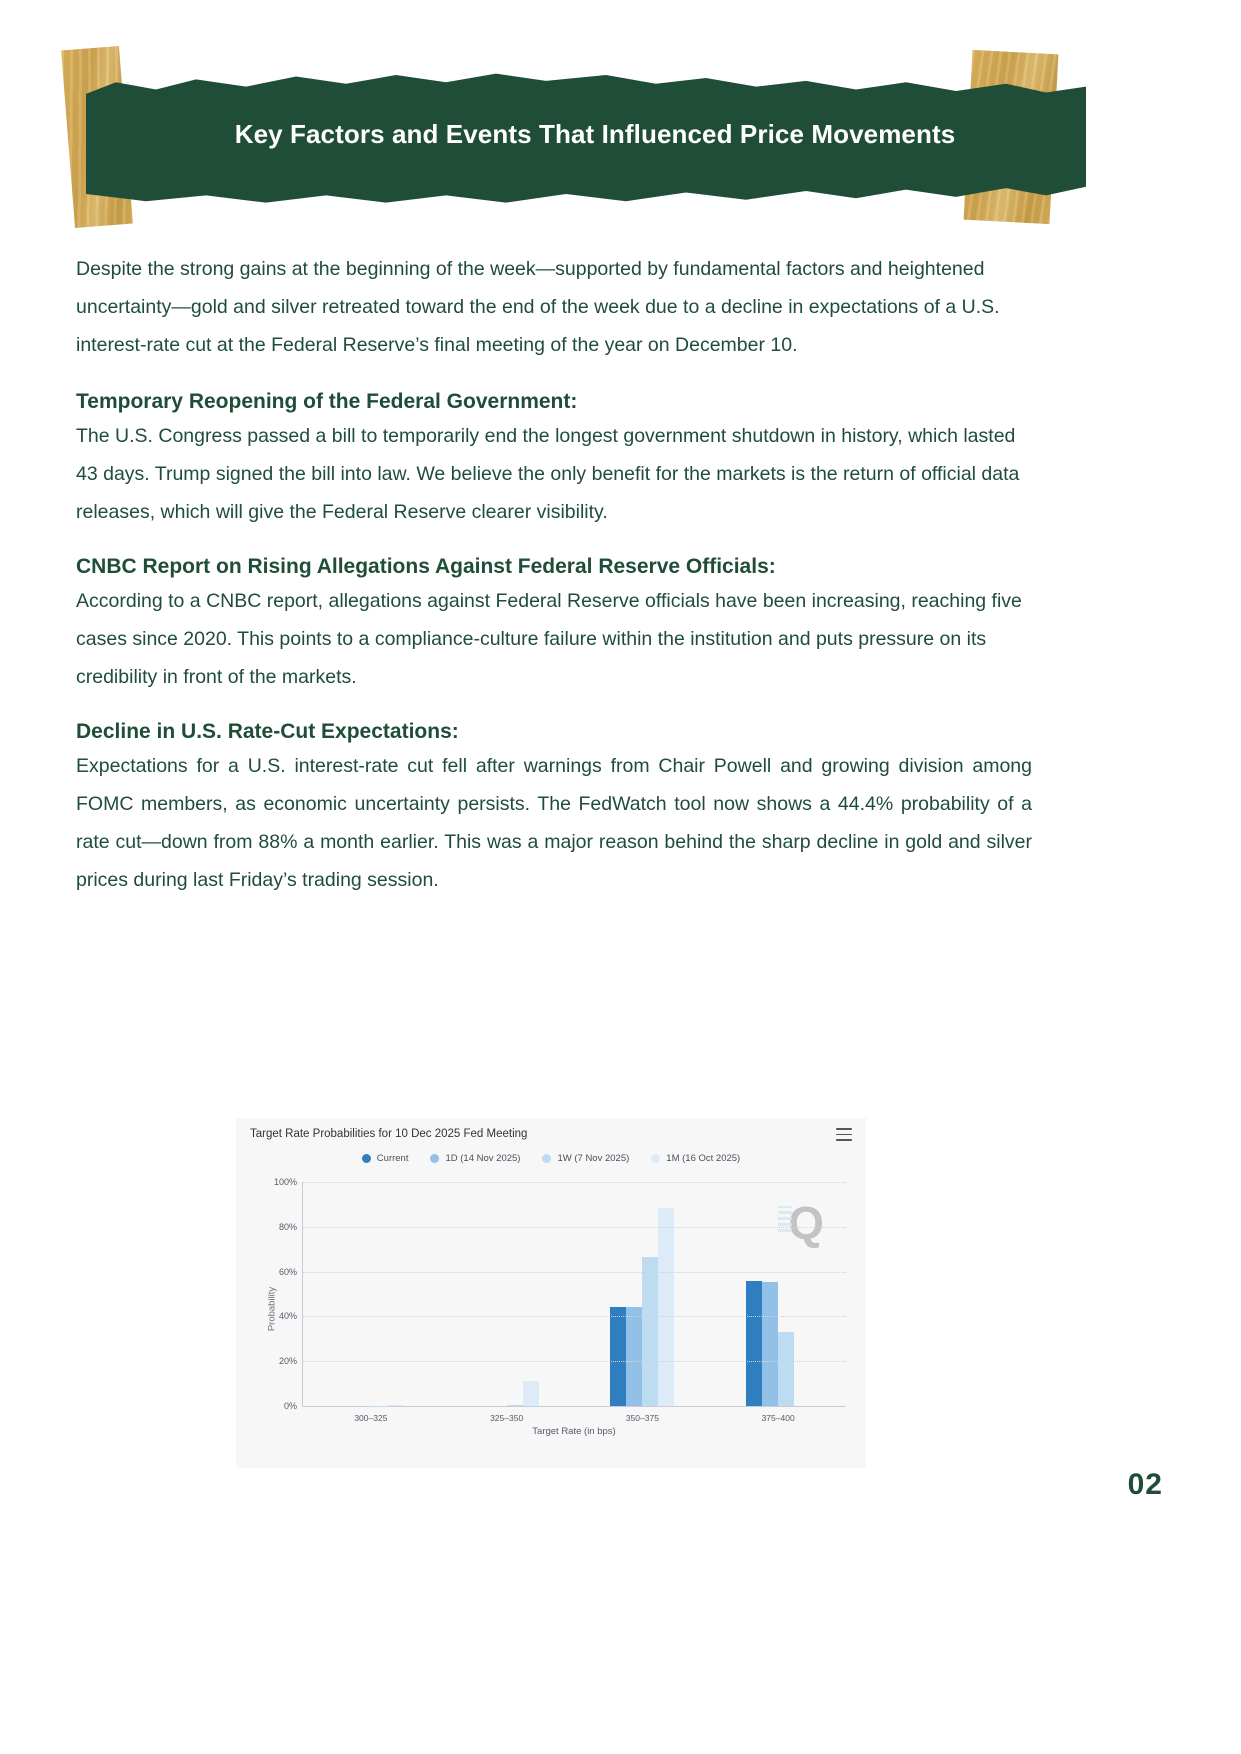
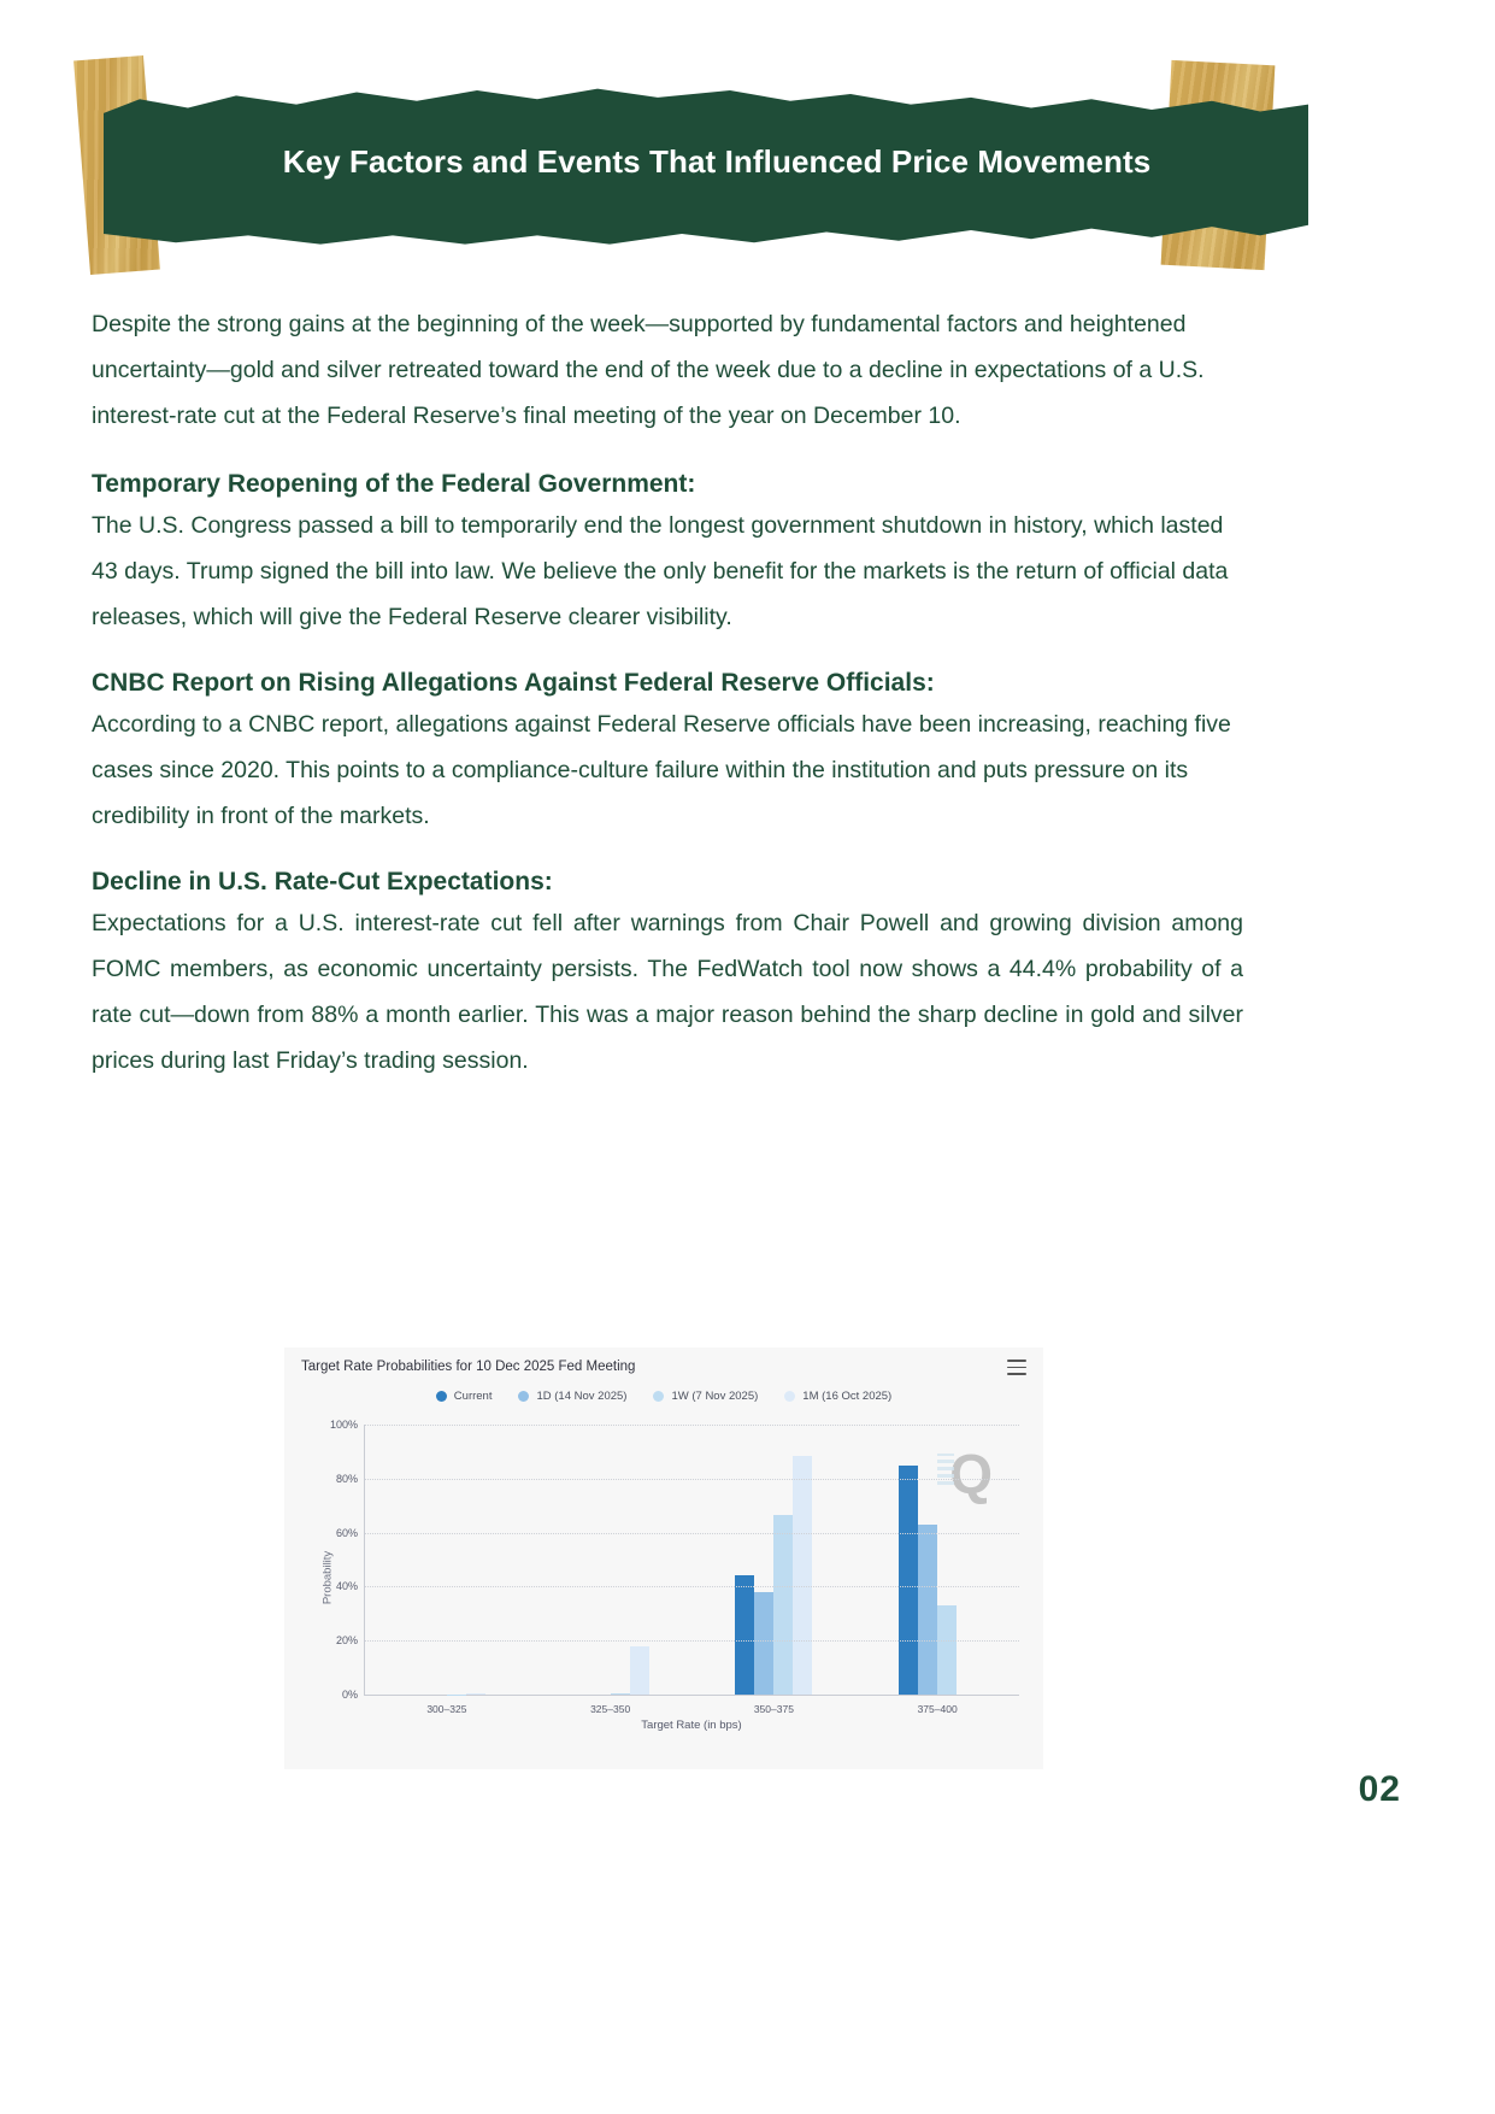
1M (16 Oct 2025)/325–350: 11% -> 18%
1D (14 Nov 2025)/350–375: 44% -> 38%
Current/375–400: 56% -> 85%
1D (14 Nov 2025)/375–400: 56% -> 63%
